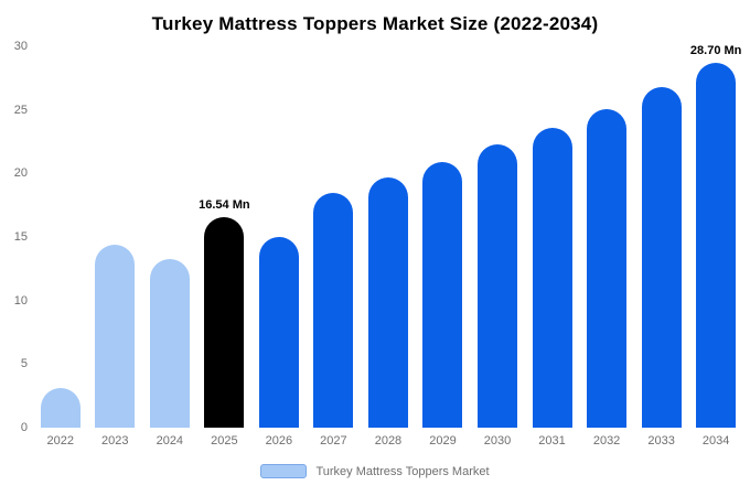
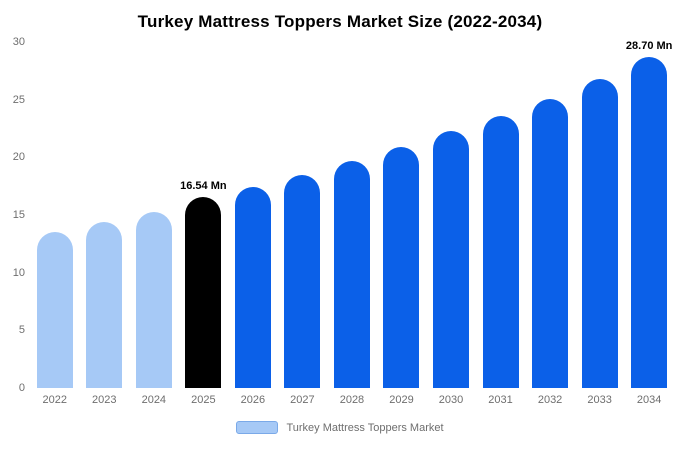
2022: 3.1 -> 13.5
2024: 13.3 -> 15.3
2026: 15.0 -> 17.4
